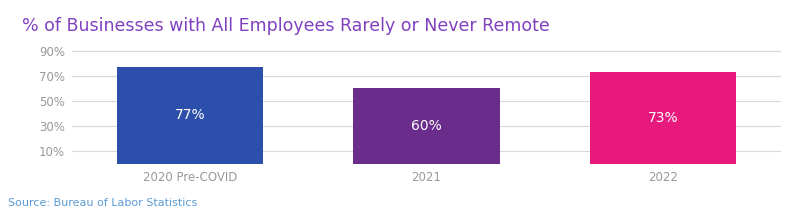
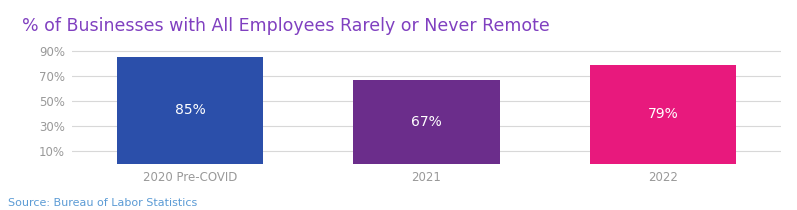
2020 Pre-COVID: 77% -> 85%
2021: 60% -> 67%
2022: 73% -> 79%
